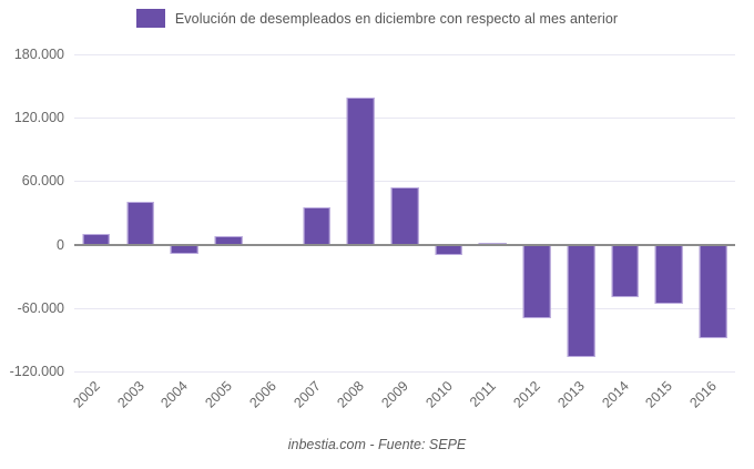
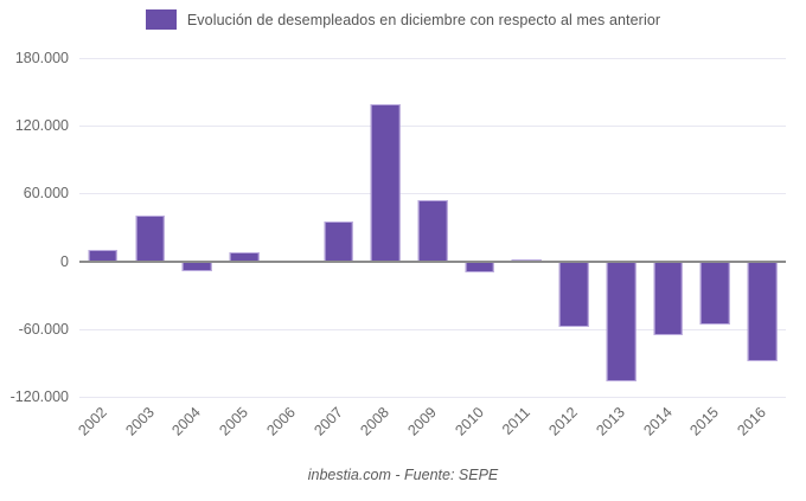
2012: -70000 -> -60000
2014: -50000 -> -60000
